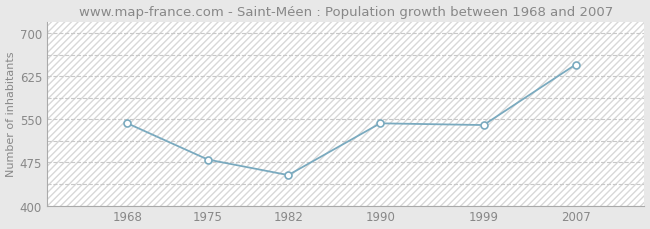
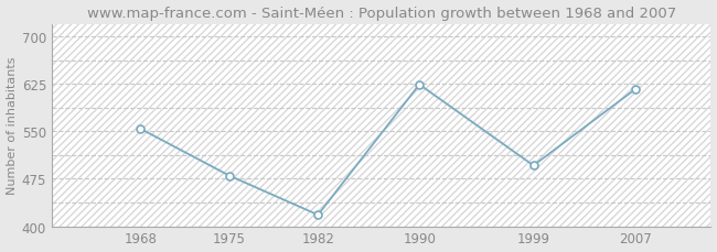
1968: 543 -> 554
1982: 453 -> 418
1990: 543 -> 624
1999: 540 -> 496
2007: 645 -> 616
